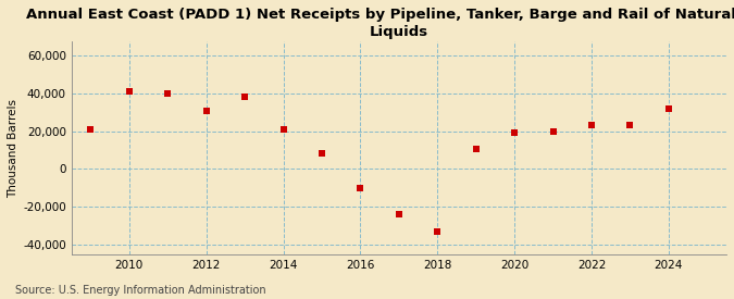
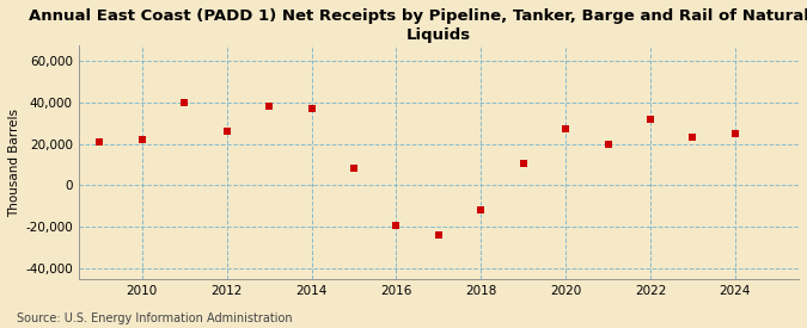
2010: 41,000 -> 22,000
2012: 30,000 -> 26,000
2014: 21,000 -> 37,000
2016: -10,000 -> -19,000
2018: -33,000 -> -12,000
2020: 19,000 -> 27,000
2022: 23,000 -> 32,000
2024: 32,000 -> 25,000
